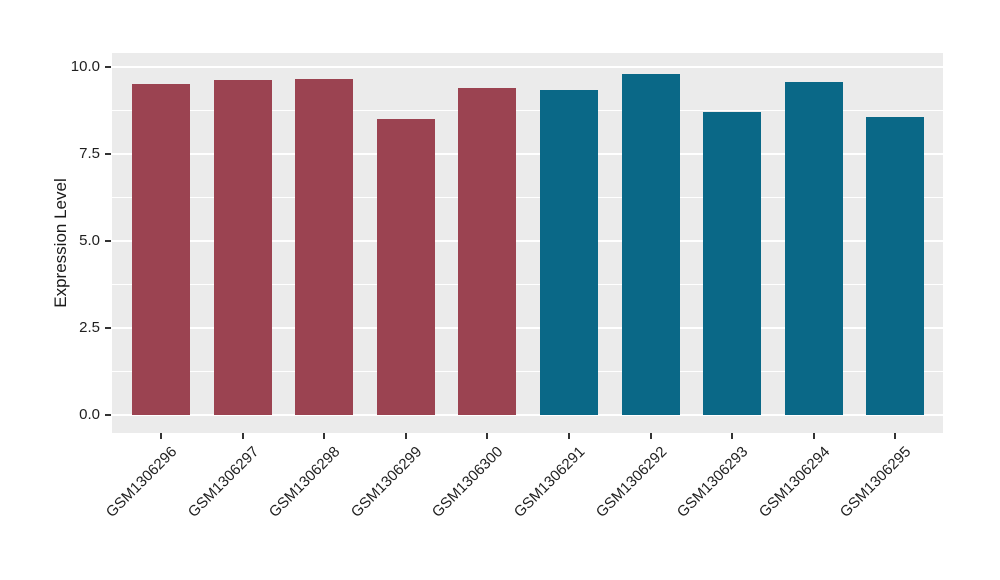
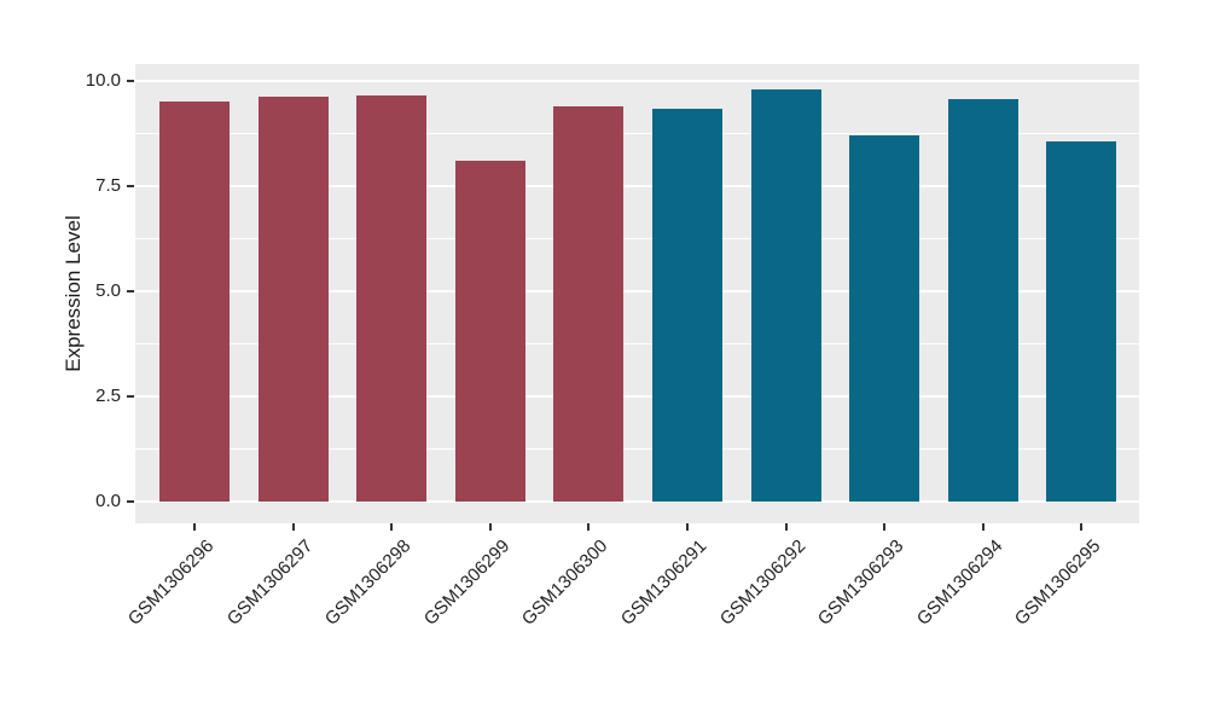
GSM1306299: 8.5 -> 8.1
